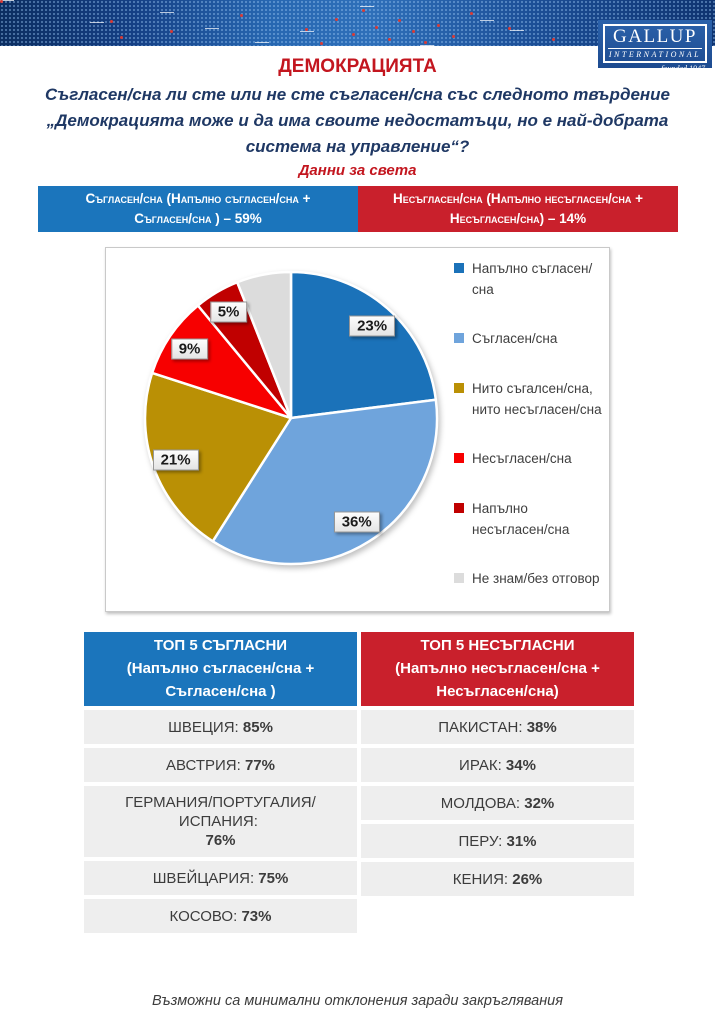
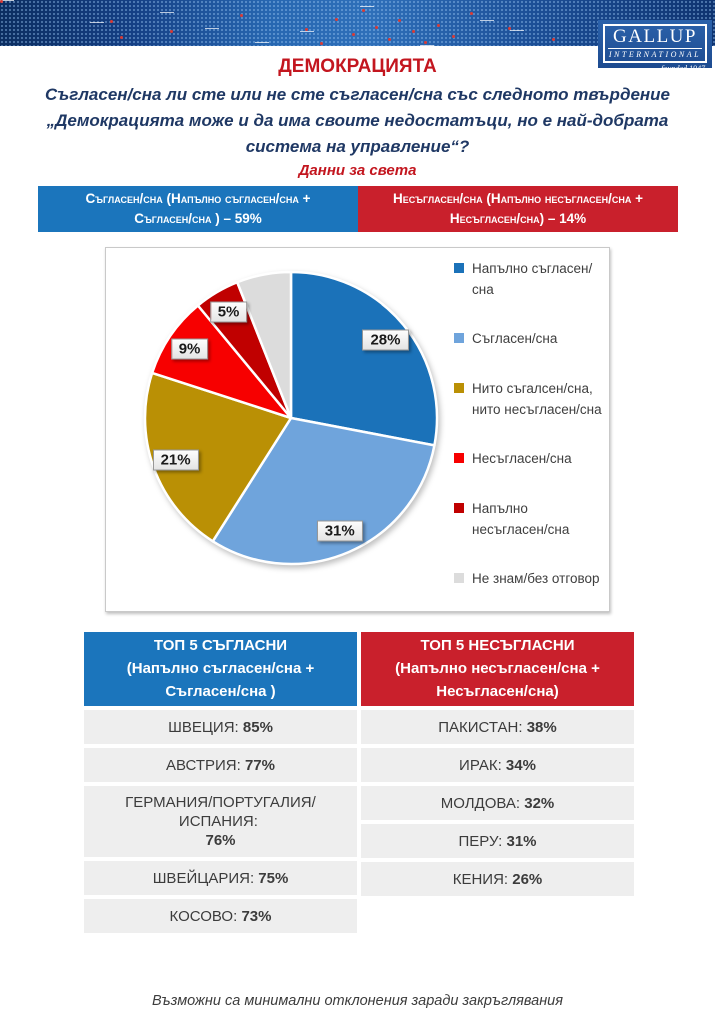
Напълно съгласен/сна: 23% -> 28%
Съгласен/сна: 36% -> 31%
